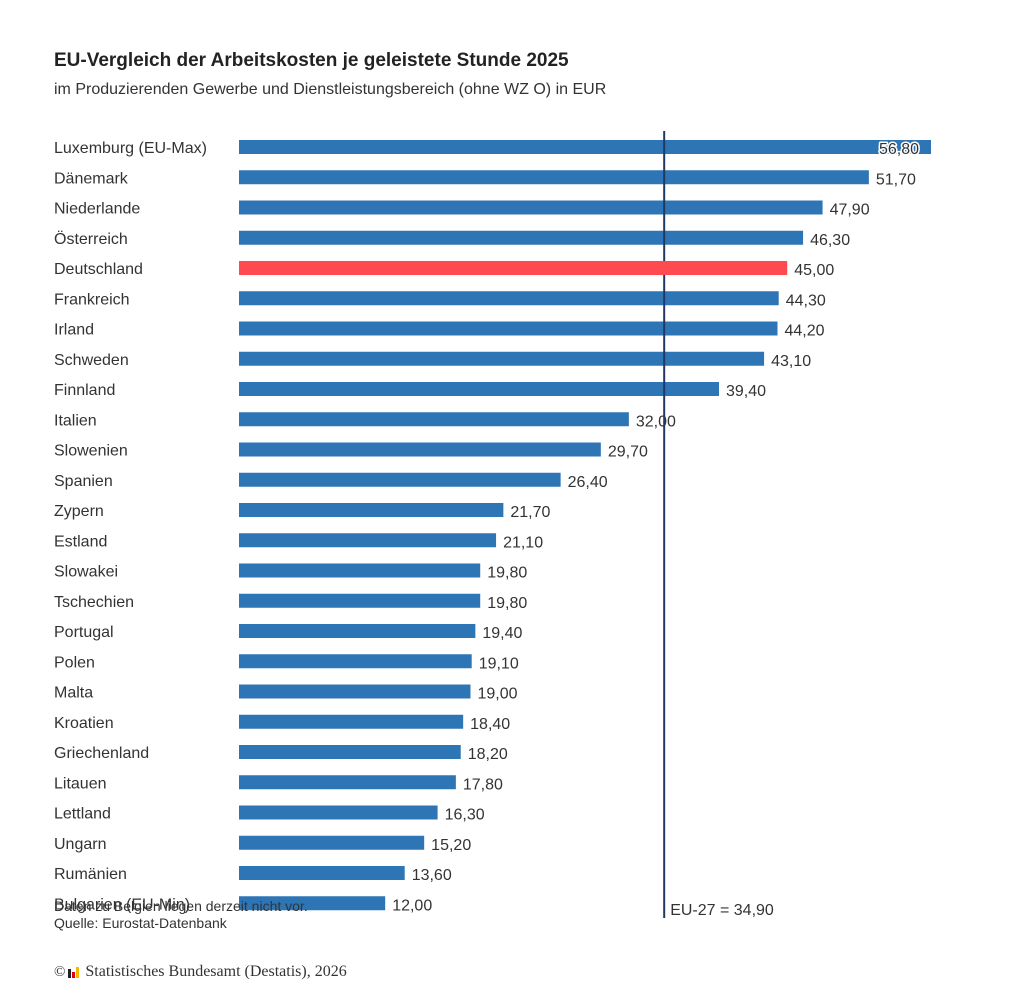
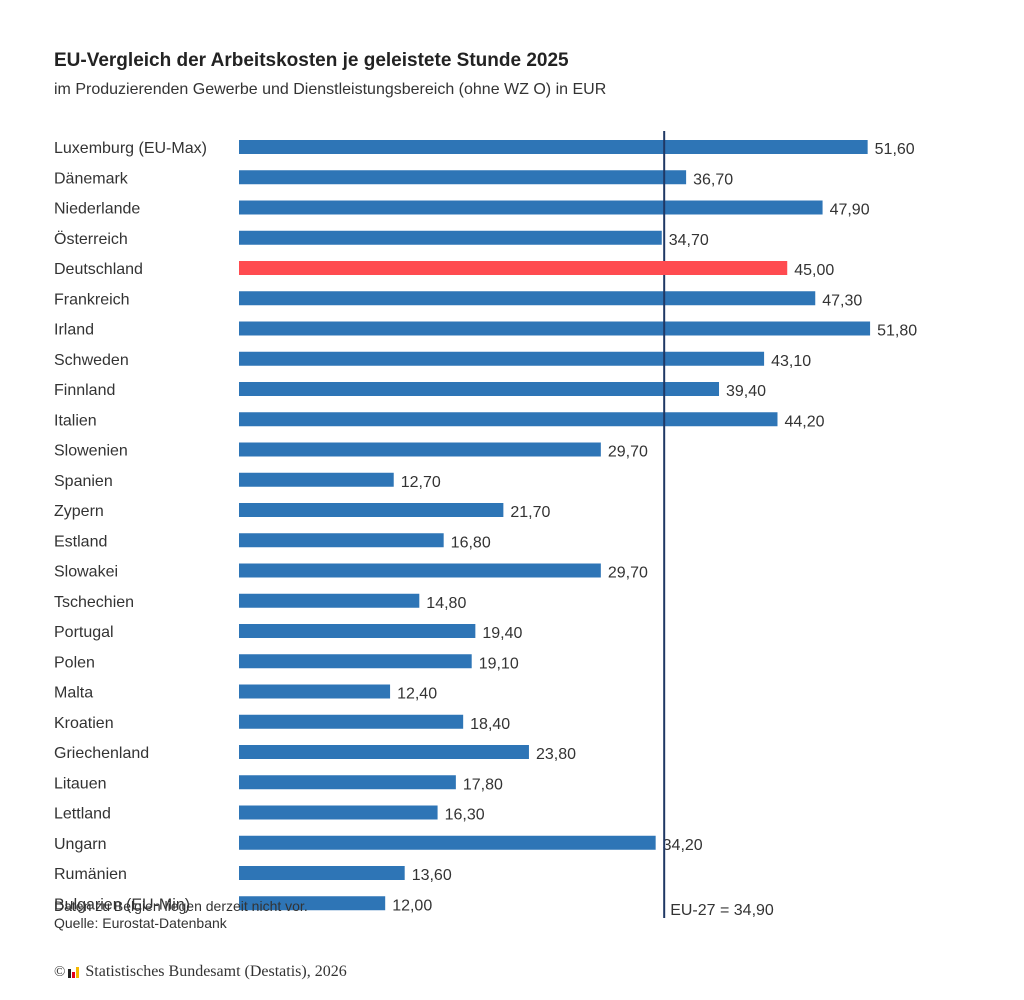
Luxemburg (EU-Max): 56,80 -> 51,60
Dänemark: 51,70 -> 36,70
Österreich: 46,30 -> 34,70
Frankreich: 44,30 -> 47,30
Irland: 44,20 -> 51,80
Italien: 32,00 -> 44,20
Spanien: 26,40 -> 12,70
Estland: 21,10 -> 16,80
Slowakei: 19,80 -> 29,70
Tschechien: 19,80 -> 14,80
Malta: 19,00 -> 12,40
Griechenland: 18,20 -> 23,80
Ungarn: 15,20 -> 34,20
